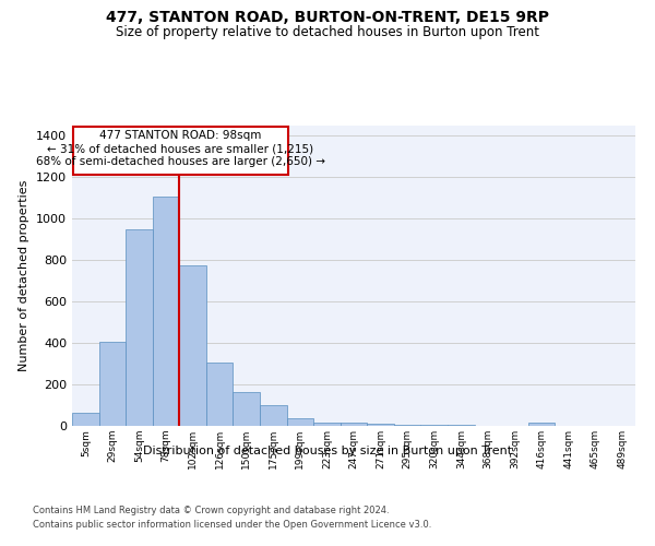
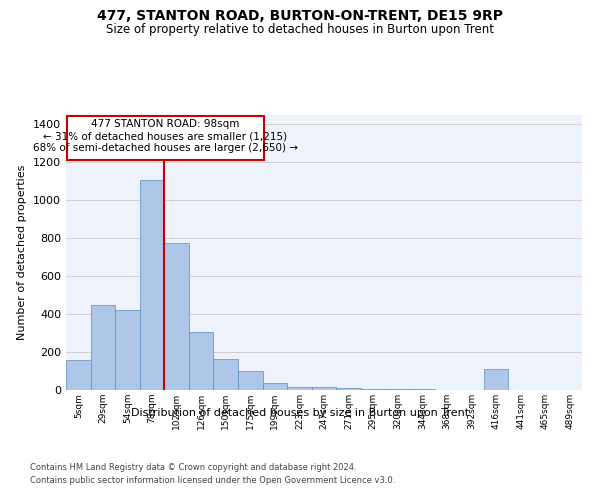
5sqm: 60 -> 160
29sqm: 400 -> 450
54sqm: 950 -> 420
416sqm: 20 -> 110
